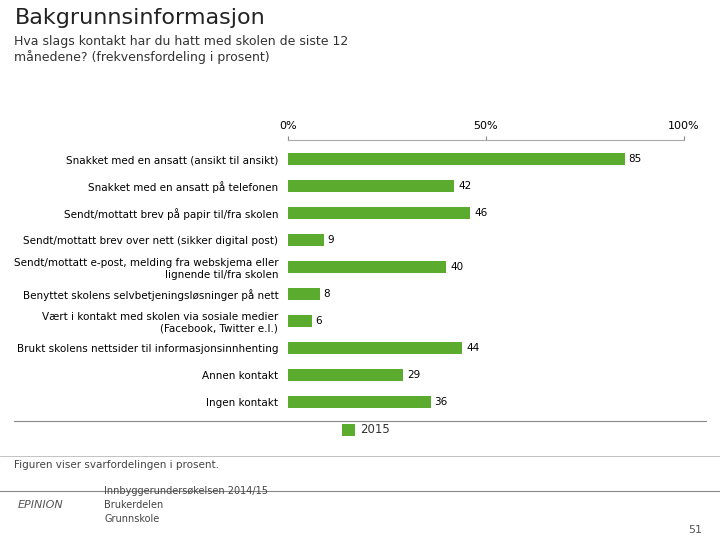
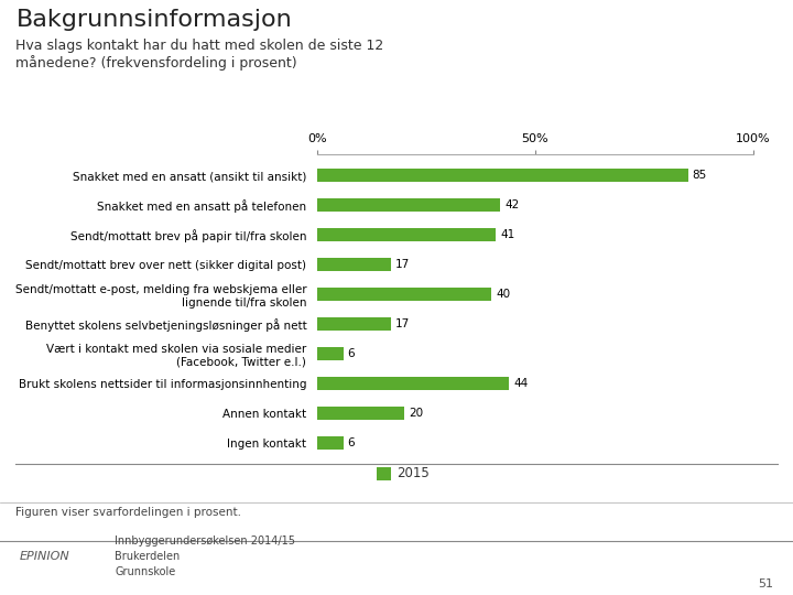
Sendt/mottatt brev på papir til/fra skolen: 46 -> 41
Sendt/mottatt brev over nett (sikker digital post): 9 -> 17
Benyttet skolens selvbetjeningsløsninger på nett: 8 -> 17
Annen kontakt: 29 -> 20
Ingen kontakt: 36 -> 6
